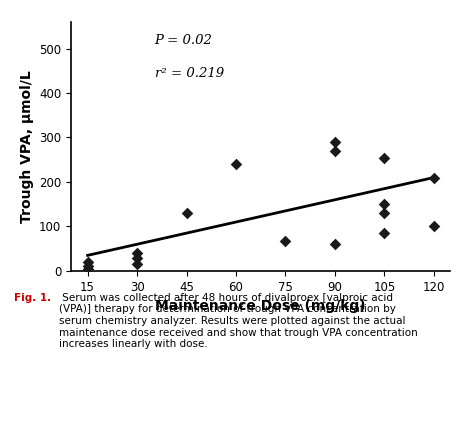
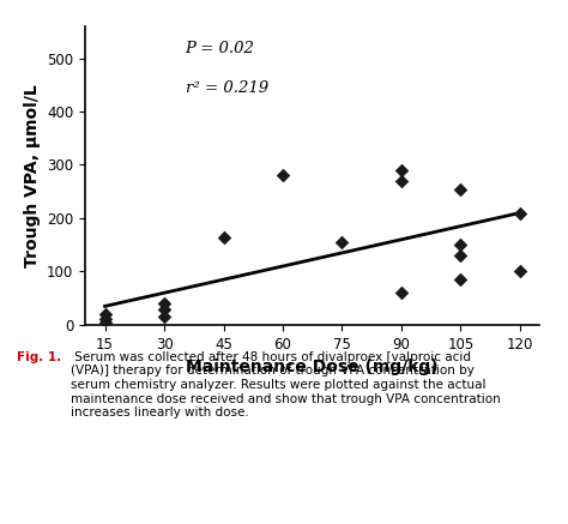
45: 130 -> 165
60: 240 -> 280
75: 68 -> 155
